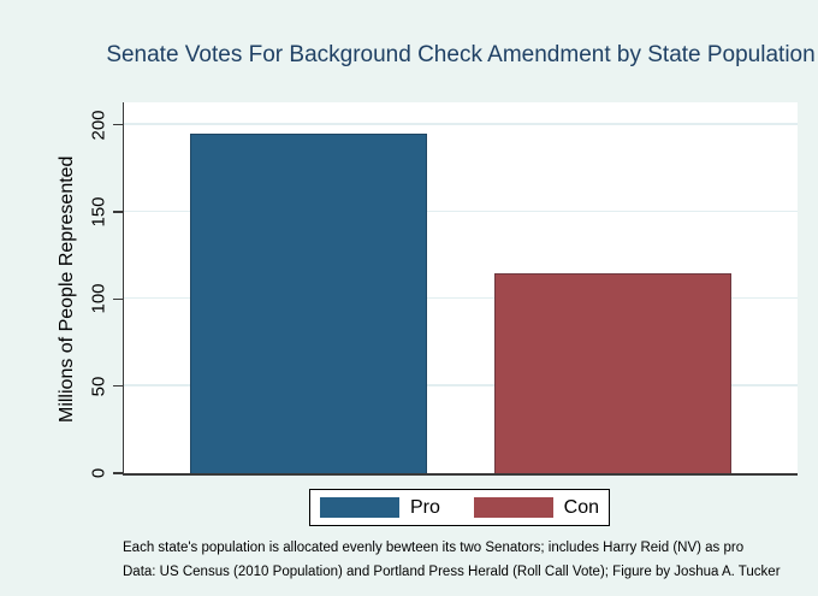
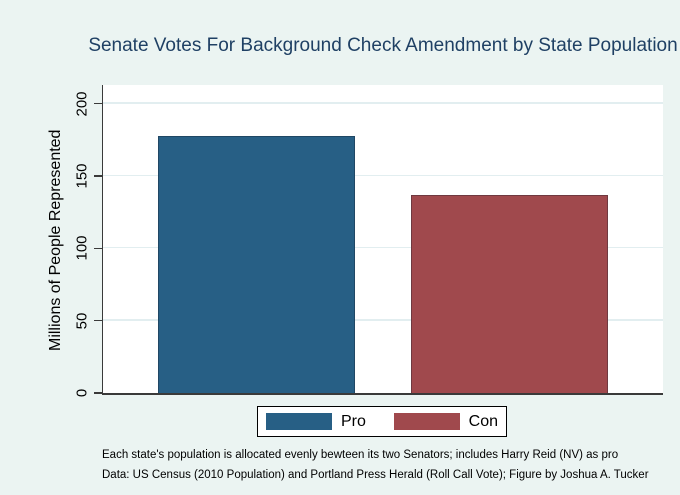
Pro: 195 -> 178
Con: 115 -> 137
